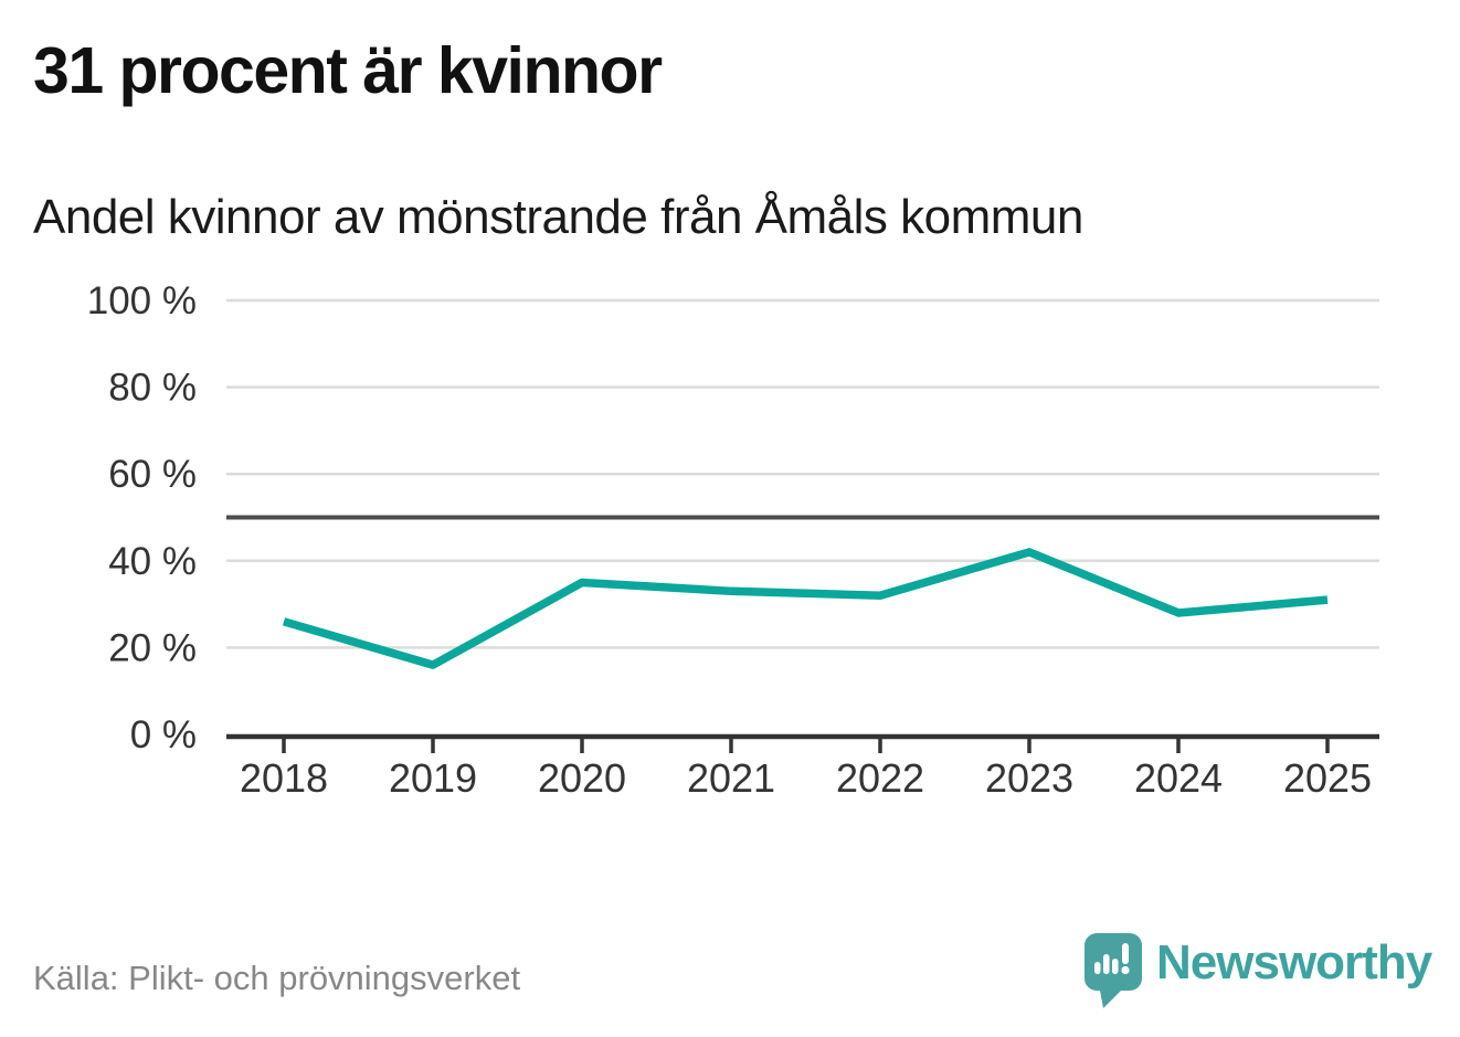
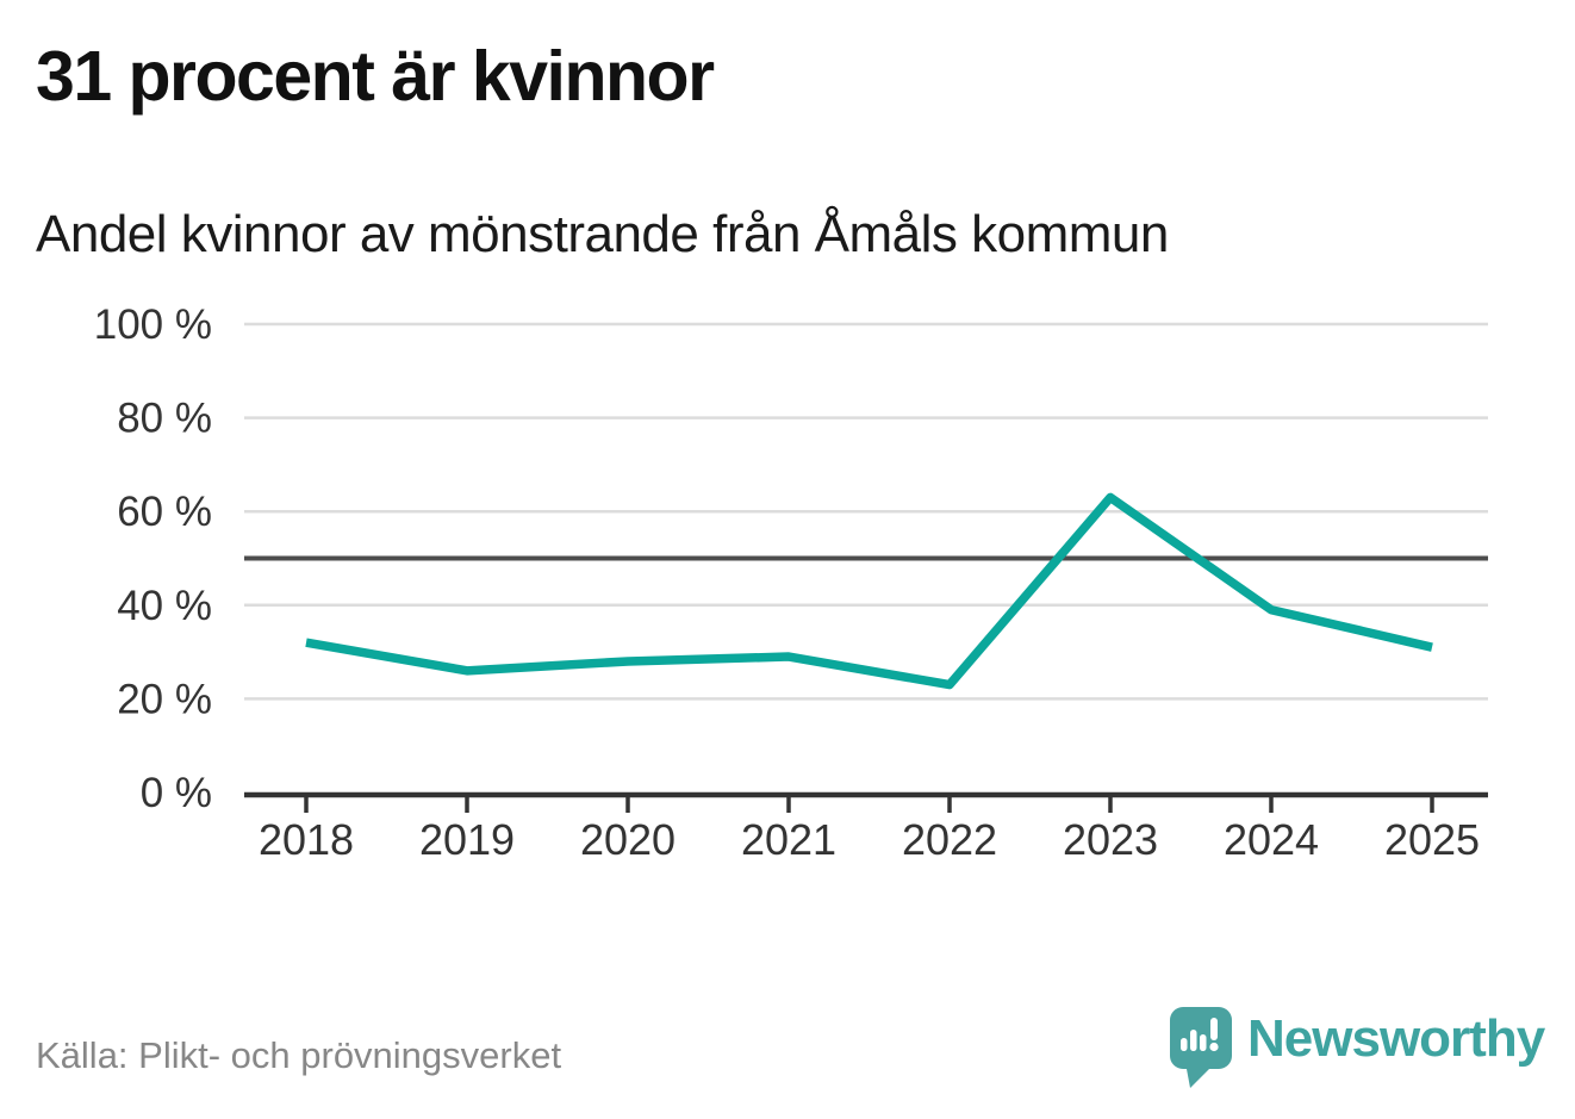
2018: 26% -> 32%
2019: 16% -> 26%
2020: 35% -> 28%
2021: 33% -> 29%
2022: 32% -> 23%
2023: 42% -> 63%
2024: 28% -> 39%
